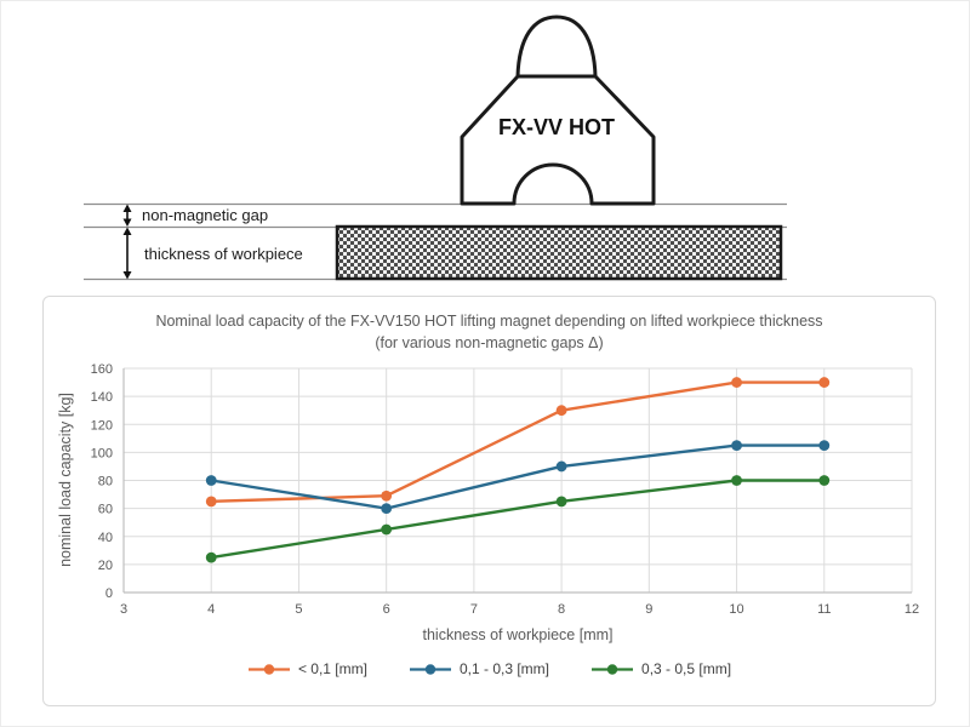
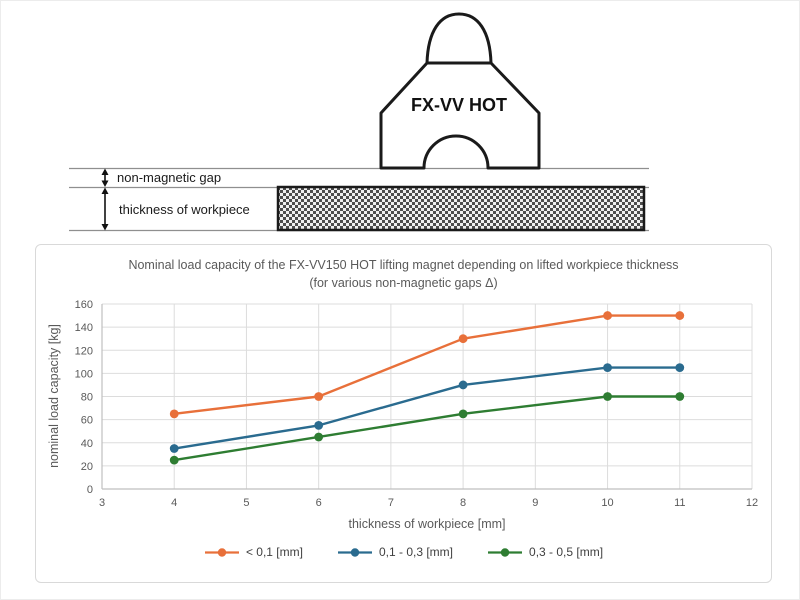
0,1 - 0,3 [mm]/4: 80 -> 35
< 0,1 [mm]/6: 69 -> 80
0,1 - 0,3 [mm]/6: 60 -> 55
